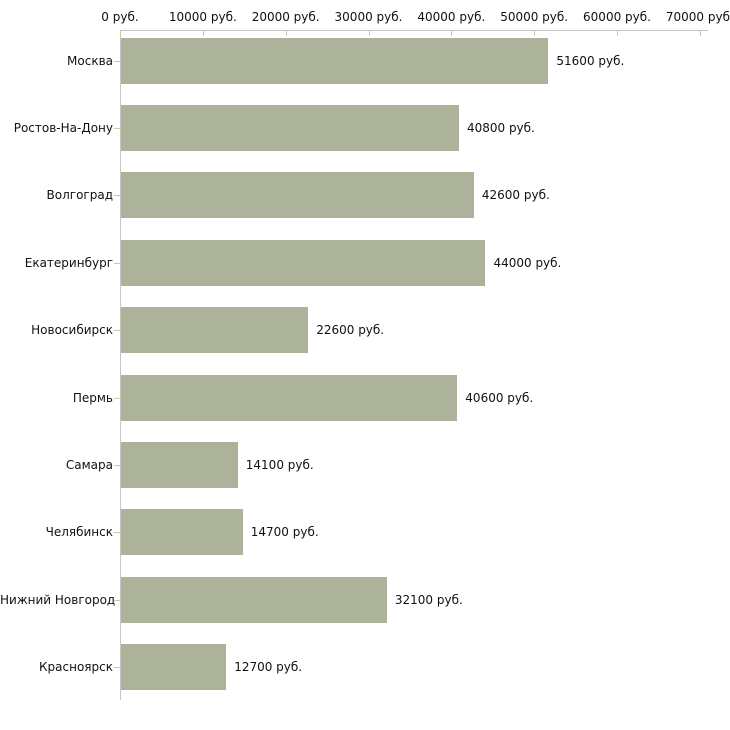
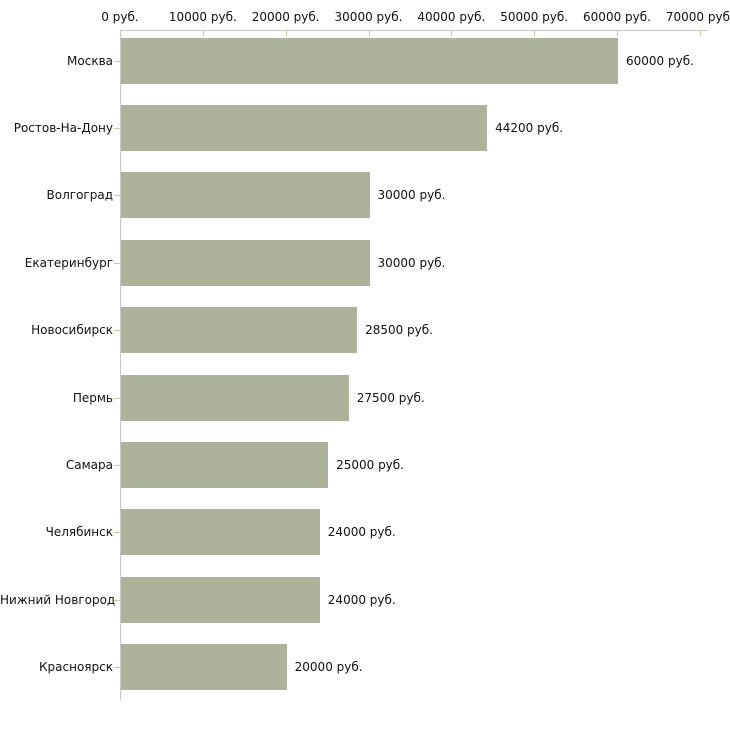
Москва: 51600 -> 60000
Ростов-На-Дону: 40800 -> 44200
Волгоград: 42600 -> 30000
Екатеринбург: 44000 -> 30000
Новосибирск: 22600 -> 28500
Пермь: 40600 -> 27500
Самара: 14100 -> 25000
Челябинск: 14700 -> 24000
Нижний Новгород: 32100 -> 24000
Красноярск: 12700 -> 20000
